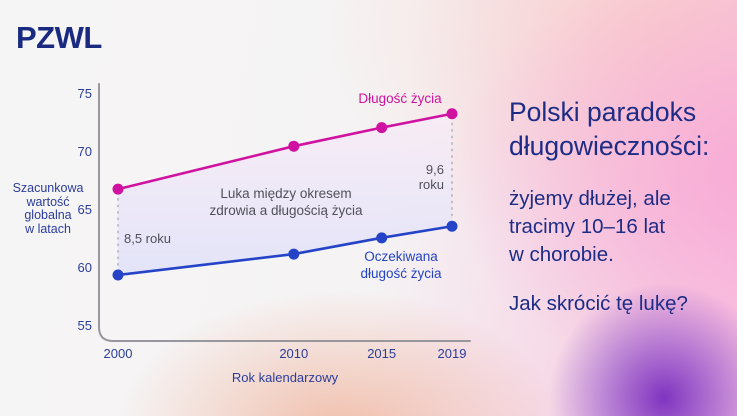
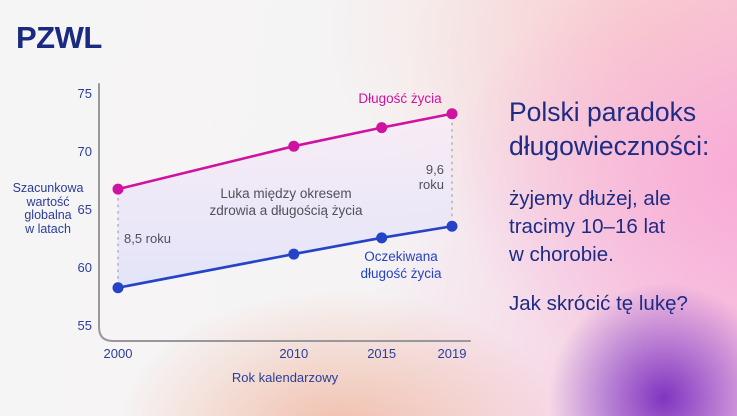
Oczekiwana długość życia/2000: 59.4 -> 58.3
